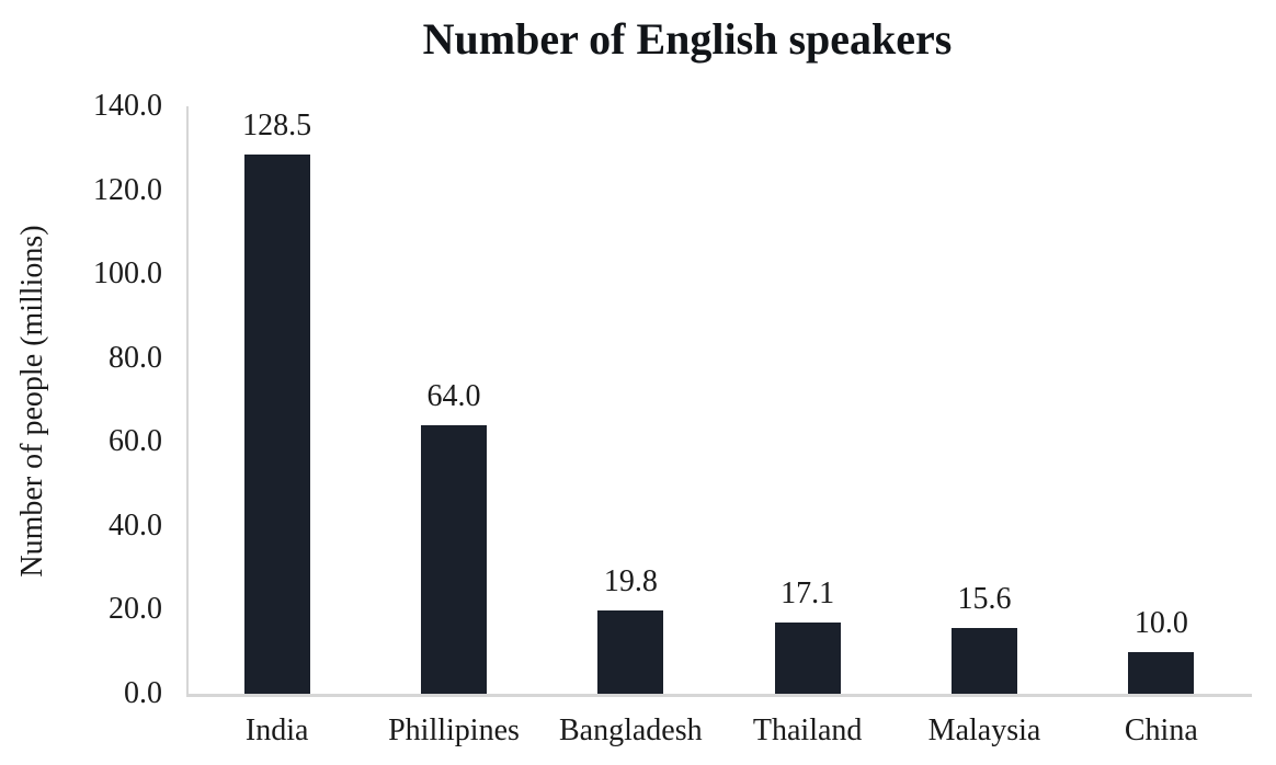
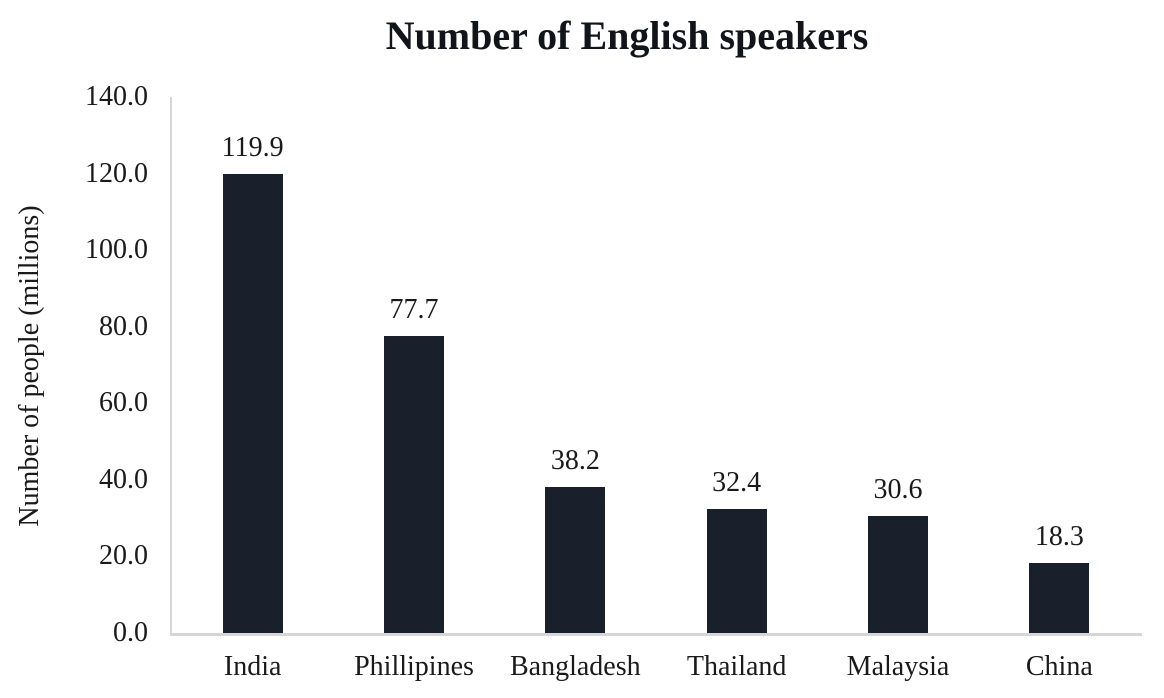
India: 128.5 -> 119.9
Phillipines: 64.0 -> 77.7
Bangladesh: 19.8 -> 38.2
Thailand: 17.1 -> 32.4
Malaysia: 15.6 -> 30.6
China: 10.0 -> 18.3
